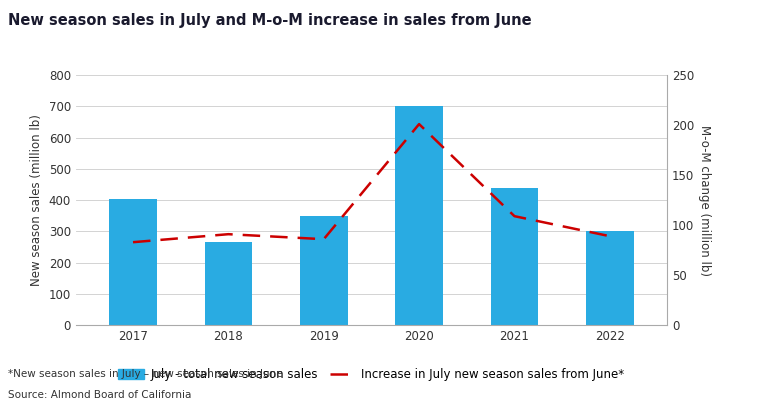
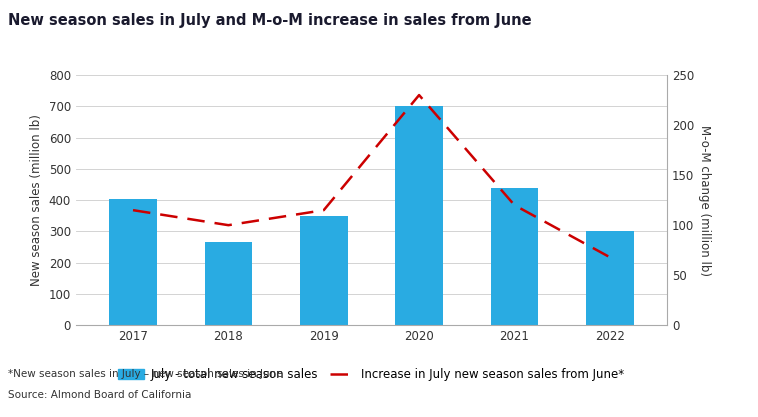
Increase in July new season sales from June*/2017: 83 -> 115
Increase in July new season sales from June*/2018: 91 -> 100
Increase in July new season sales from June*/2019: 86 -> 115
Increase in July new season sales from June*/2020: 201 -> 230
Increase in July new season sales from June*/2021: 109 -> 120
Increase in July new season sales from June*/2022: 89 -> 68
